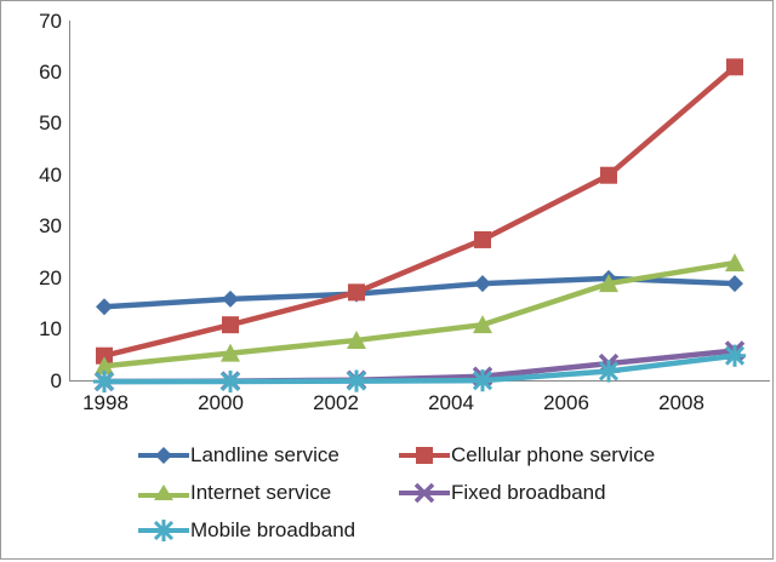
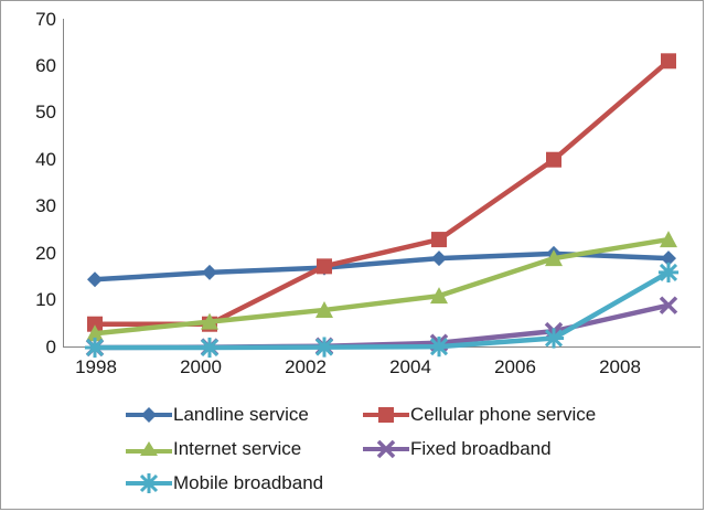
Cellular phone service/2000: 11 -> 5
Cellular phone service/2004: 28 -> 23
Fixed broadband/2008: 6 -> 9
Mobile broadband/2008: 5 -> 16
